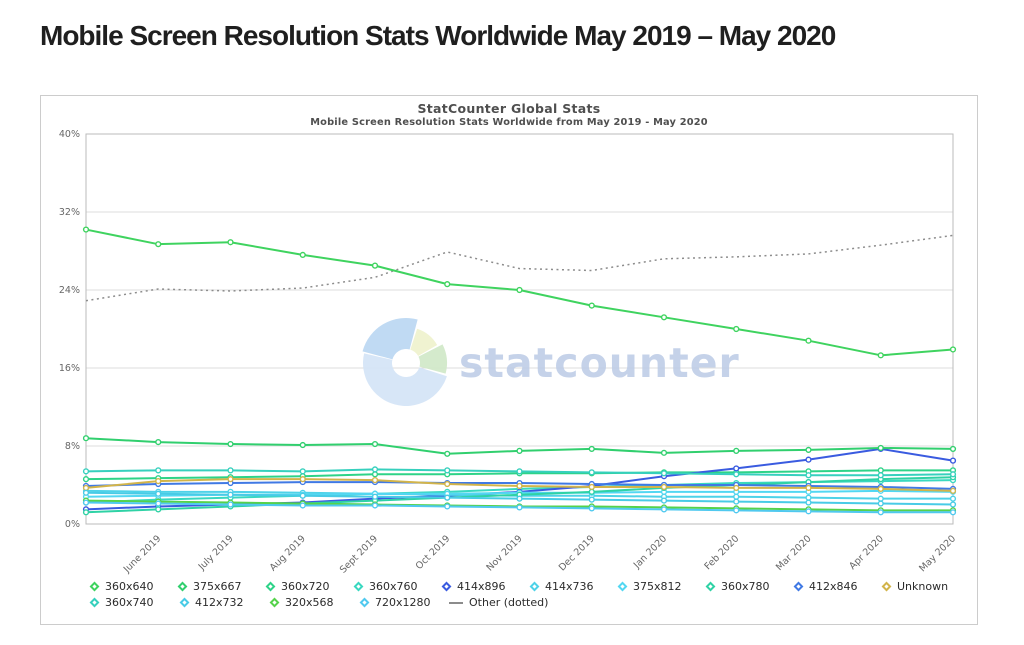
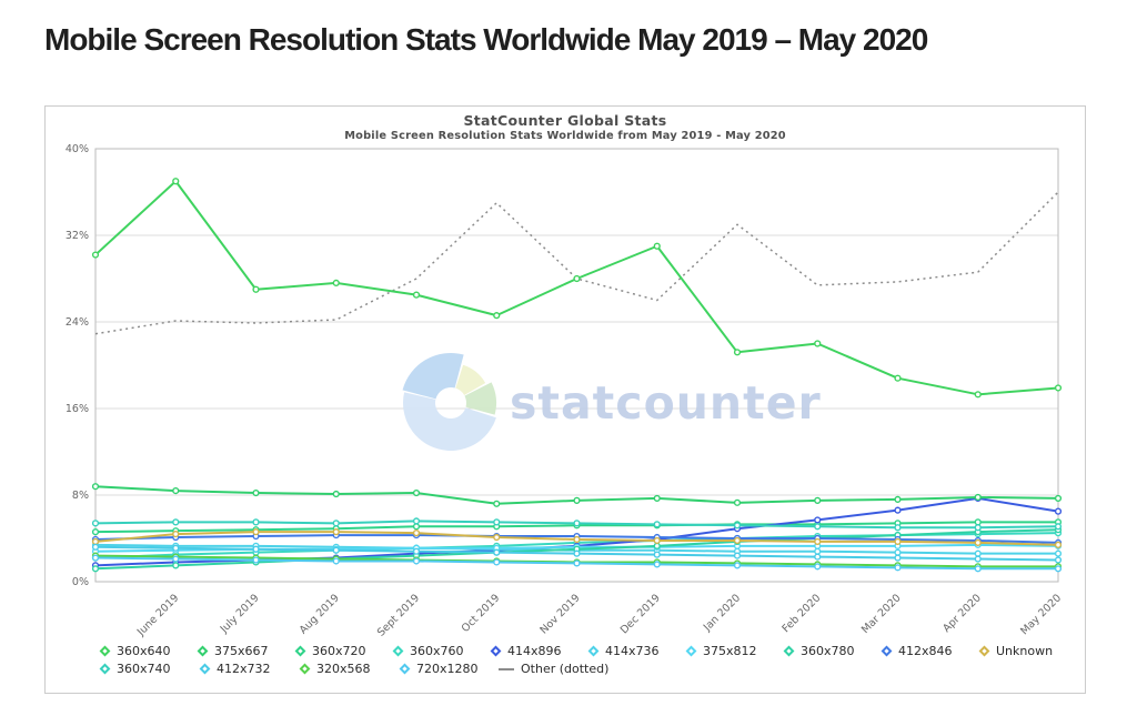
360x640/June 2019: 29% -> 37%
360x640/July 2019: 29% -> 27%
Other (dotted)/Sept 2019: 25% -> 28%
Other (dotted)/Oct 2019: 28% -> 35%
360x640/Nov 2019: 24% -> 28%
Other (dotted)/Nov 2019: 26% -> 28%
360x640/Dec 2019: 22% -> 31%
Other (dotted)/Jan 2020: 27% -> 33%
360x640/Feb 2020: 20% -> 22%
Other (dotted)/May 2020: 30% -> 36%
